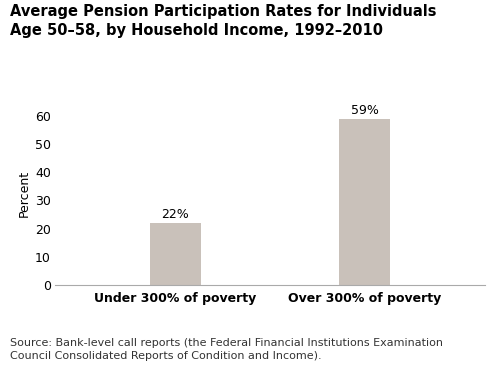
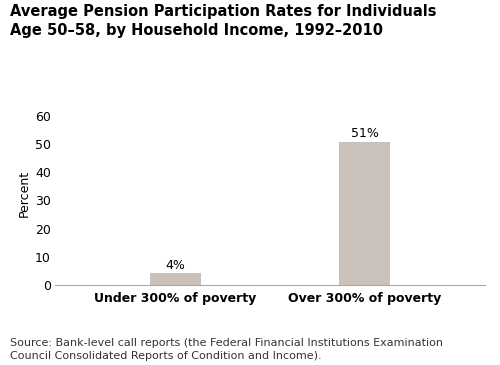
Under 300% of poverty: 22% -> 4%
Over 300% of poverty: 59% -> 51%
